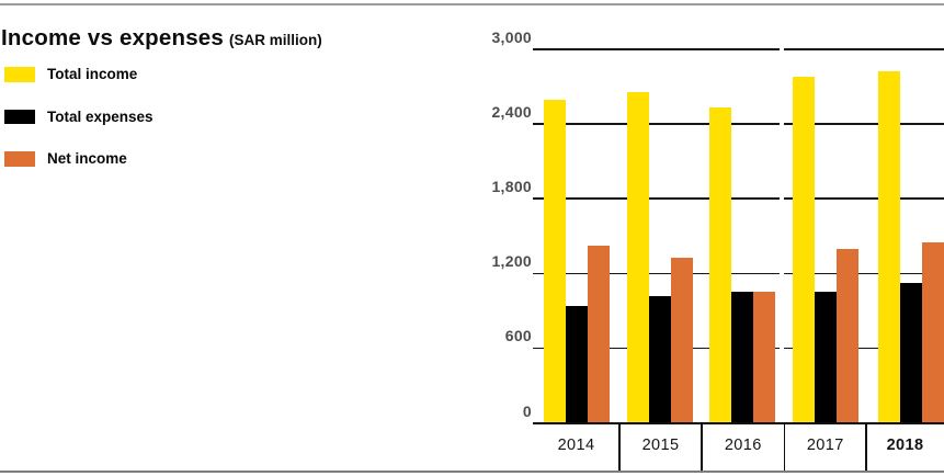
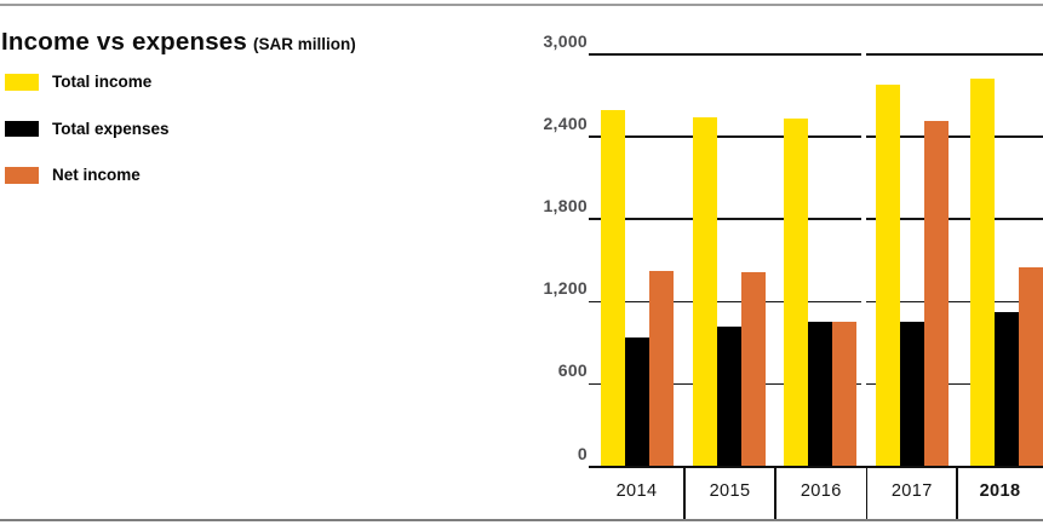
Total income/2015: 2660 -> 2550
Net income/2015: 1330 -> 1420
Net income/2017: 1400 -> 2520
